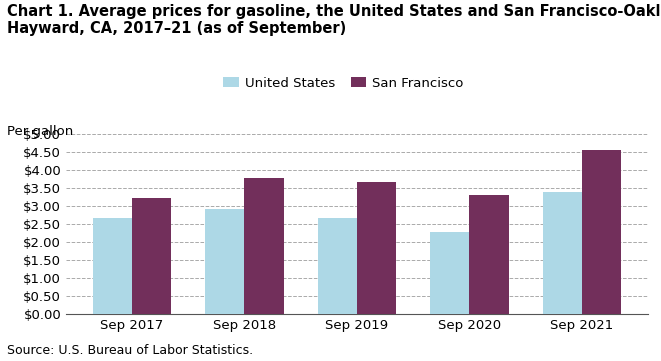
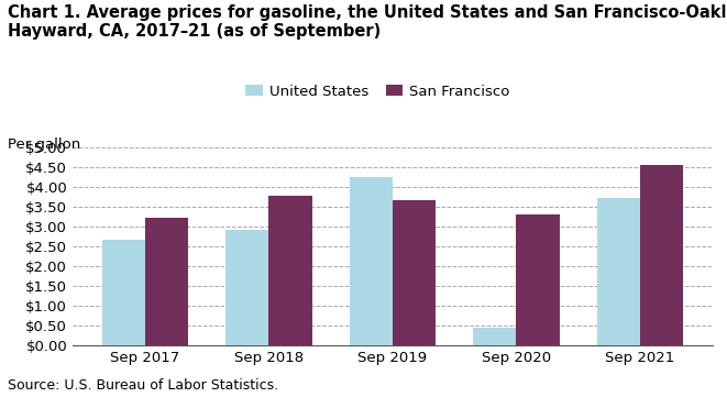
United States/Sep 2019: $2.67 -> $4.25
United States/Sep 2020: $2.27 -> $0.45
United States/Sep 2021: $3.38 -> $3.70
